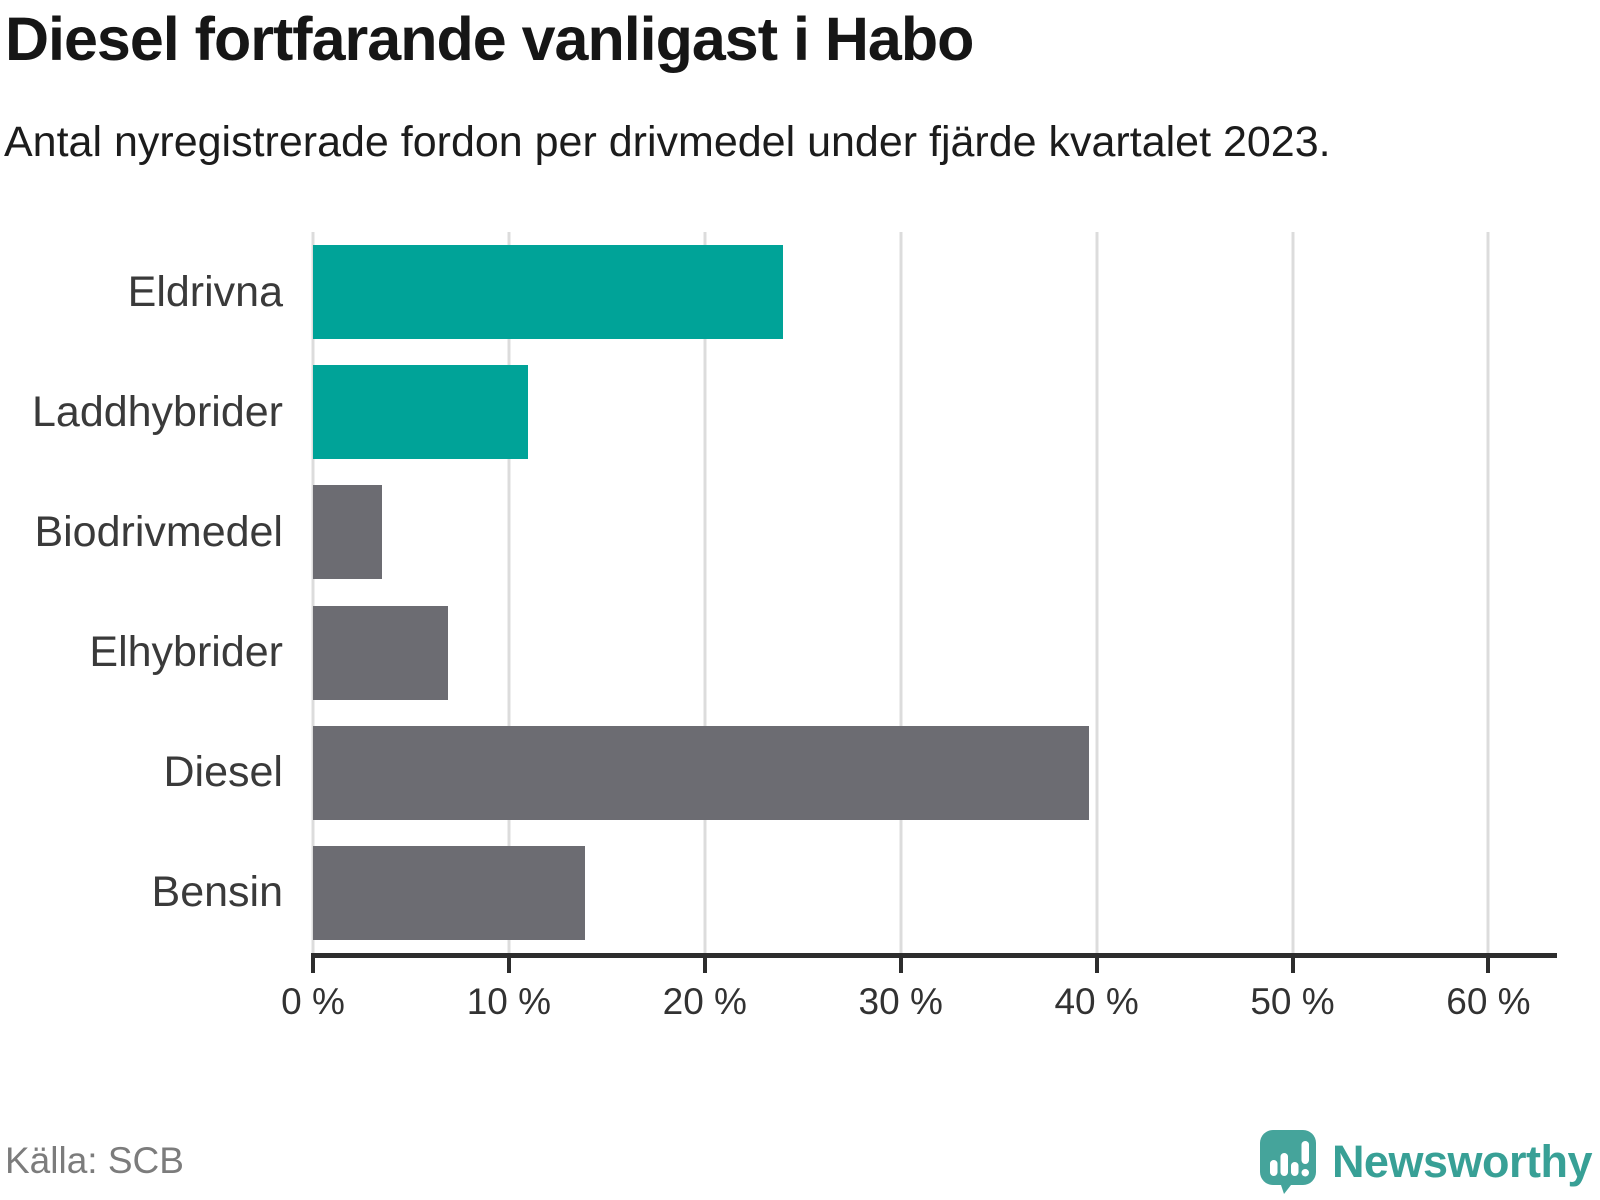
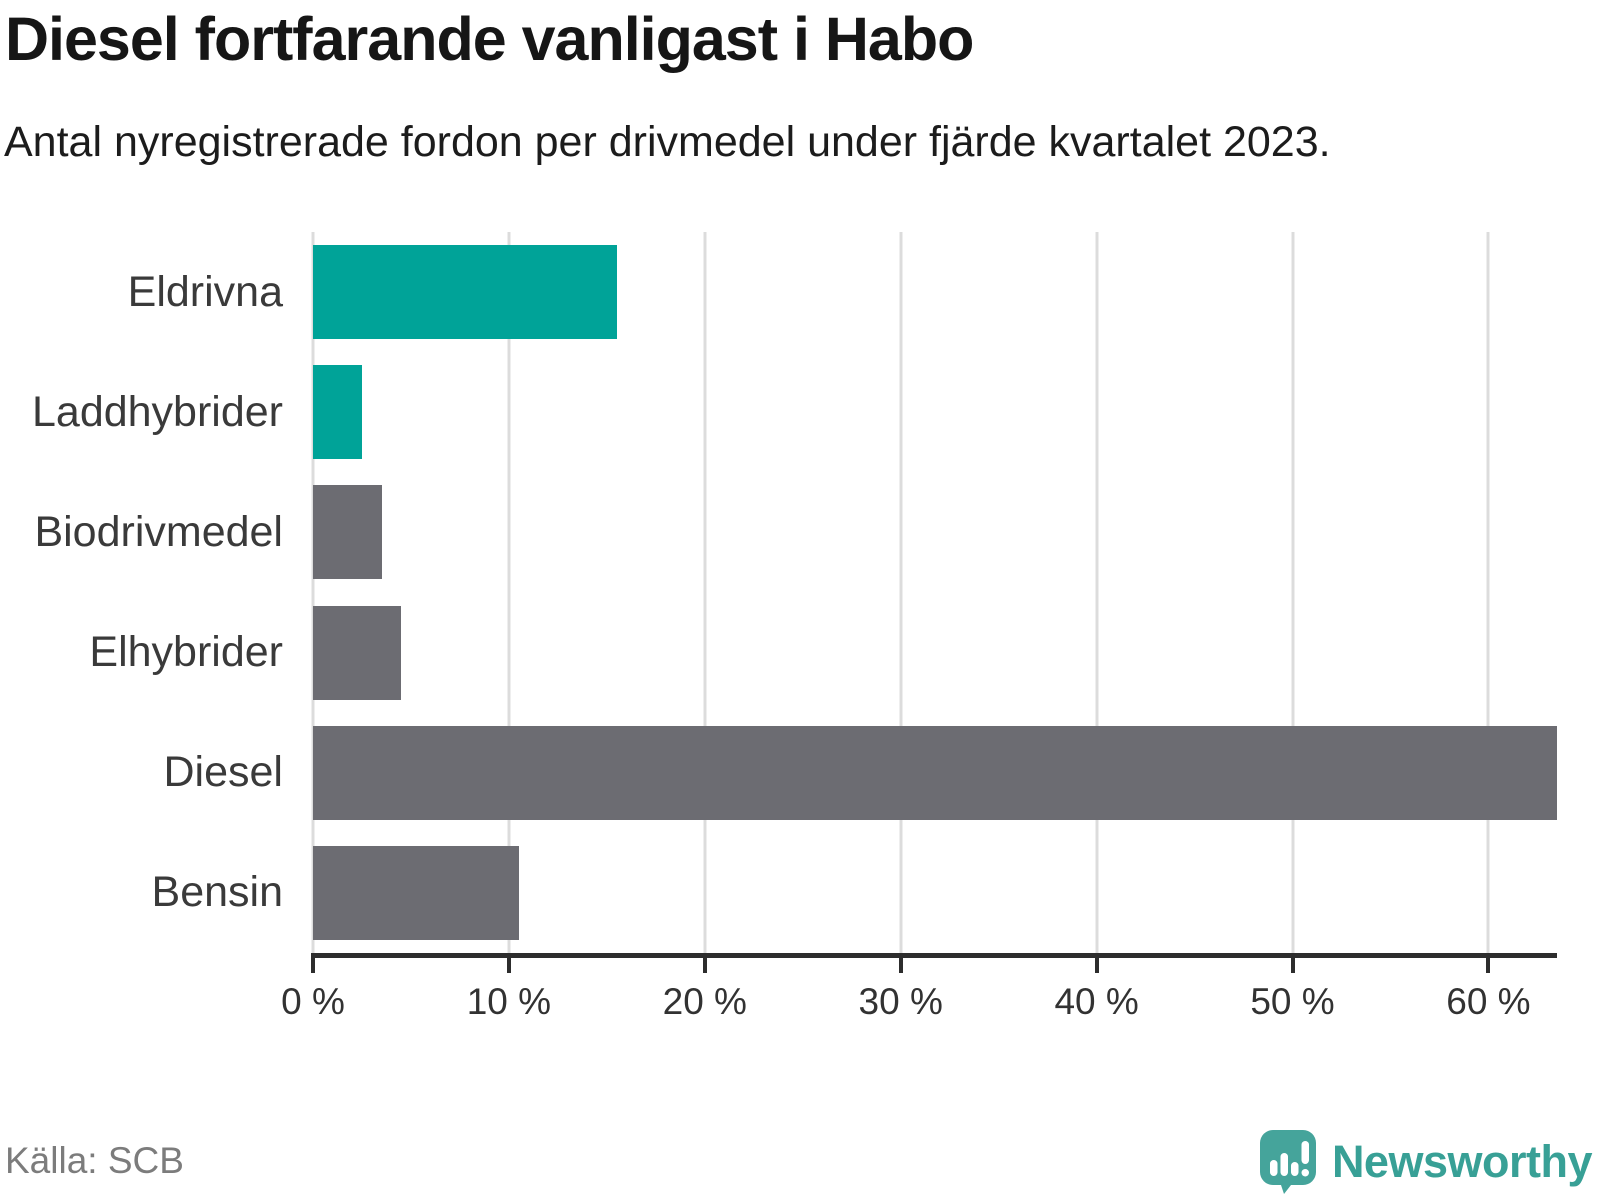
Eldrivna: 24.0% -> 15.5%
Laddhybrider: 11.0% -> 2.5%
Elhybrider: 6.9% -> 4.5%
Diesel: 39.6% -> 63.5%
Bensin: 13.9% -> 10.5%
